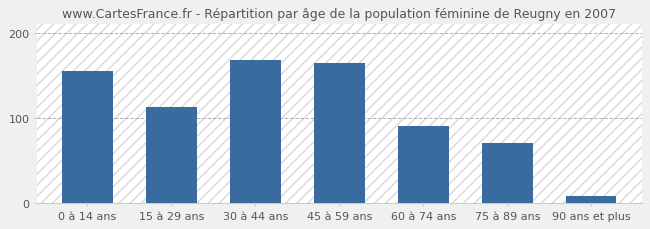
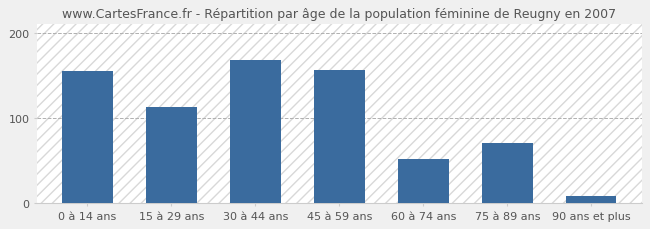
45 à 59 ans: 165 -> 156
60 à 74 ans: 91 -> 52
